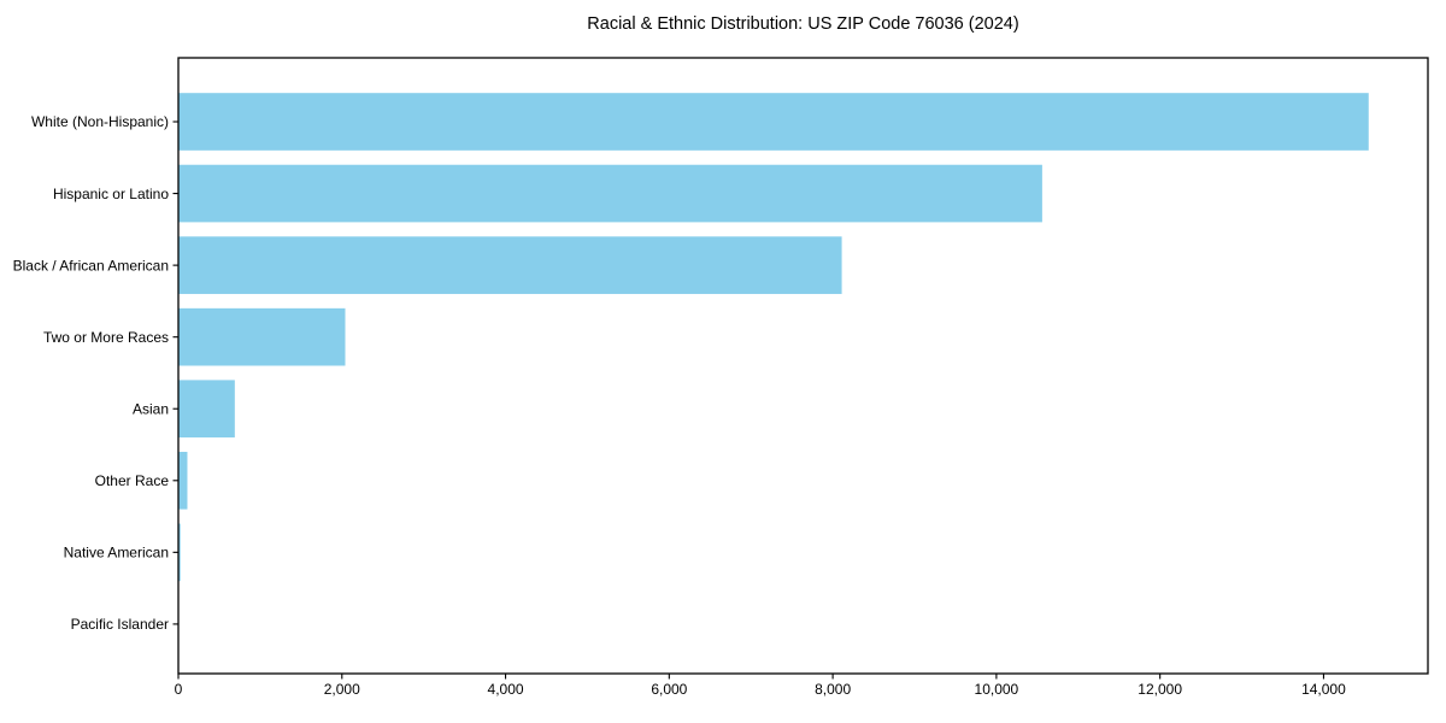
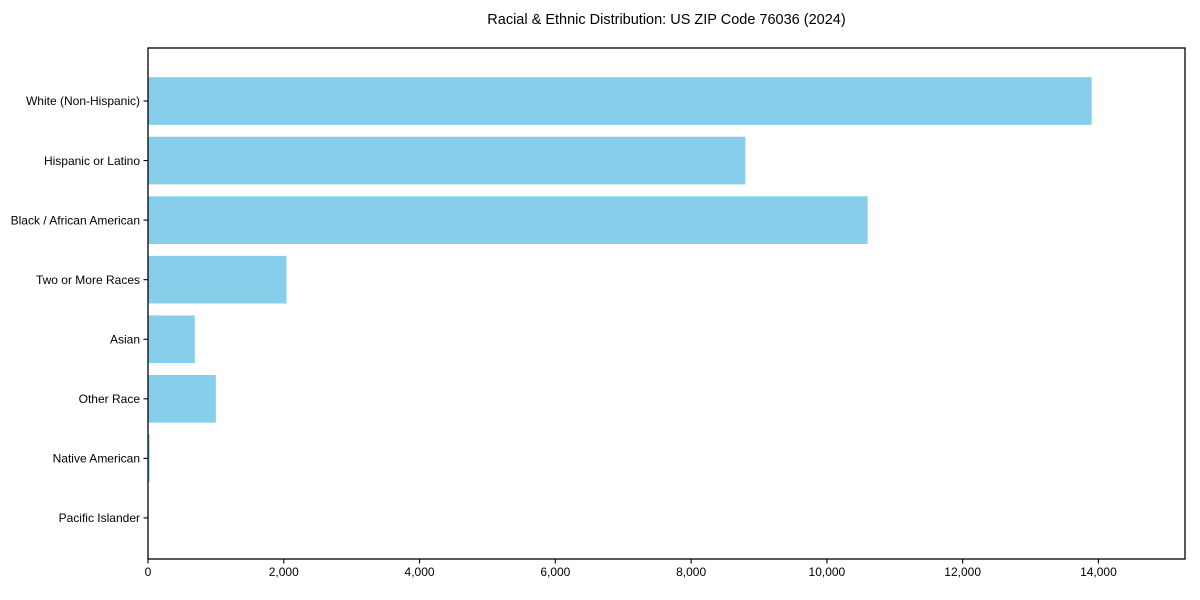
White (Non-Hispanic): 14600 -> 13900
Hispanic or Latino: 10600 -> 8800
Black / African American: 8100 -> 10600
Other Race: 100 -> 1000
